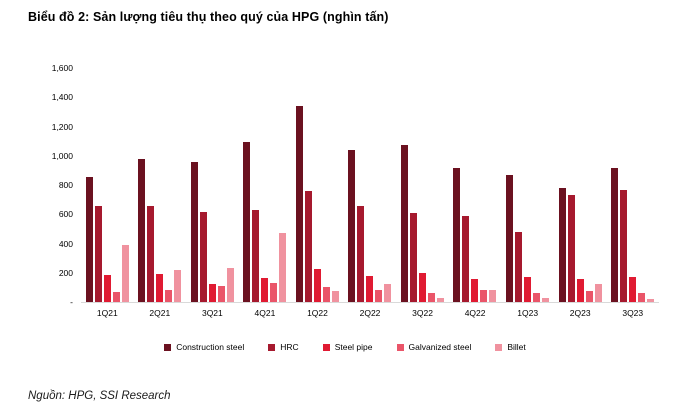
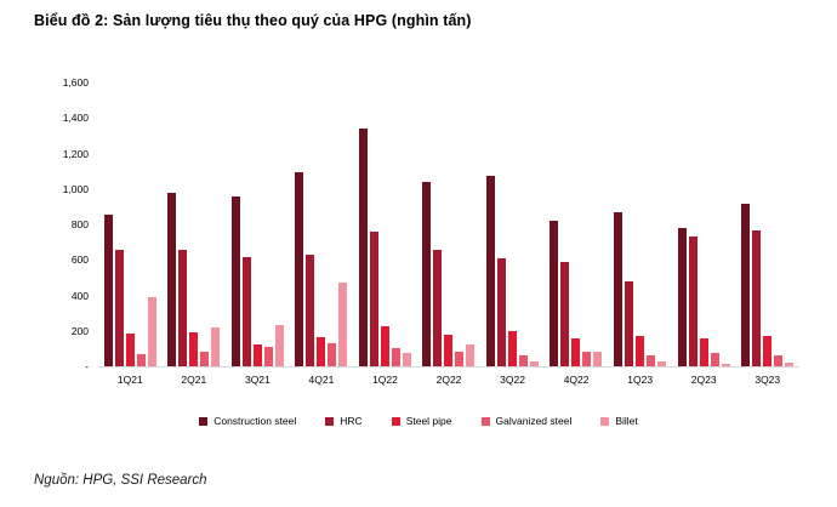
Construction steel/4Q22: 920 -> 820
Billet/2Q23: 120 -> 20
